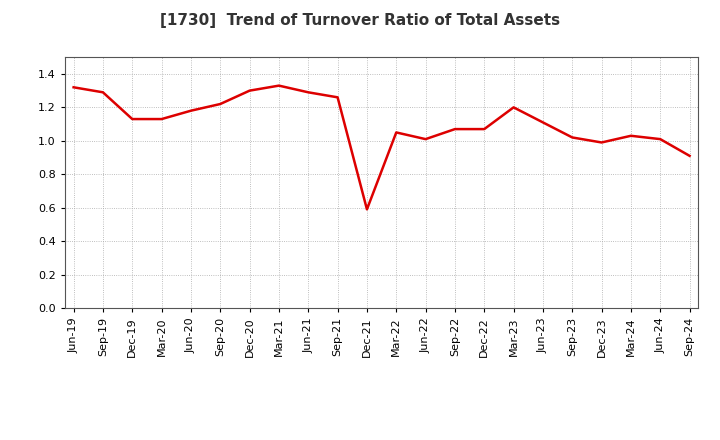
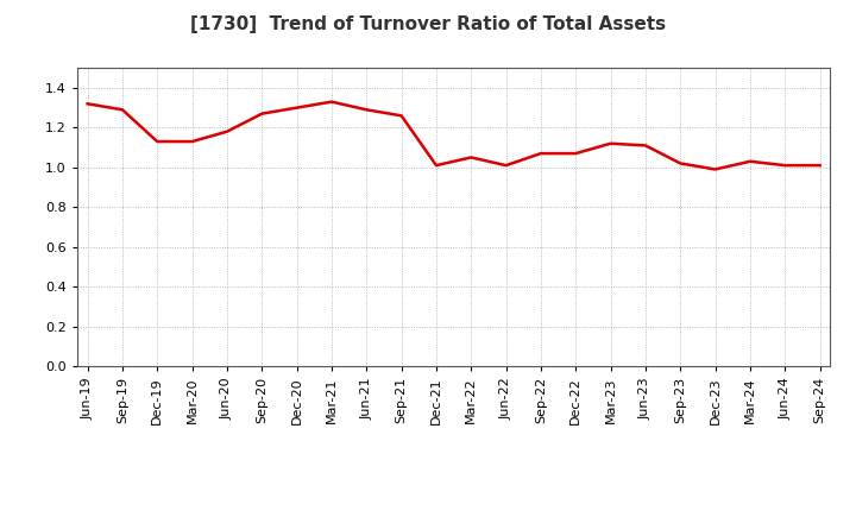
Sep-20: 1.22 -> 1.27
Dec-21: 0.59 -> 1.01
Mar-23: 1.20 -> 1.12
Sep-24: 0.91 -> 1.01
